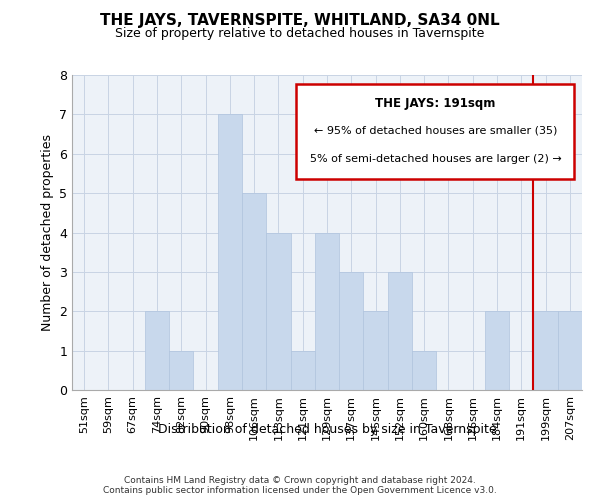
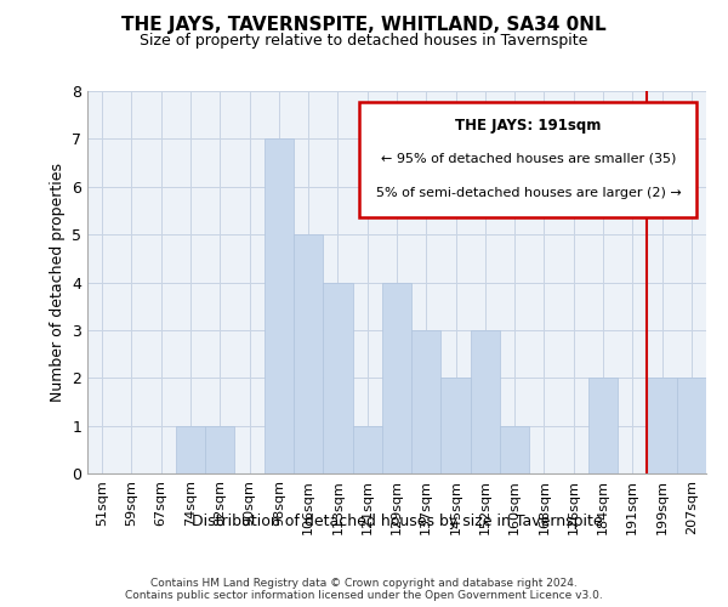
74sqm: 2 -> 1
